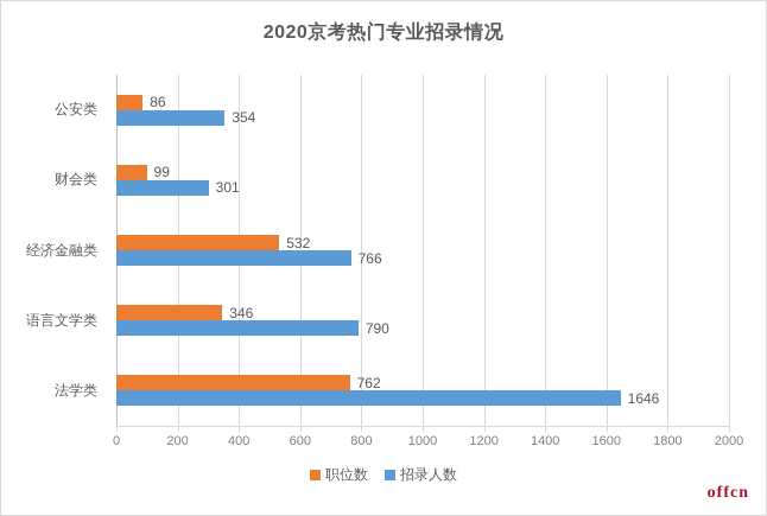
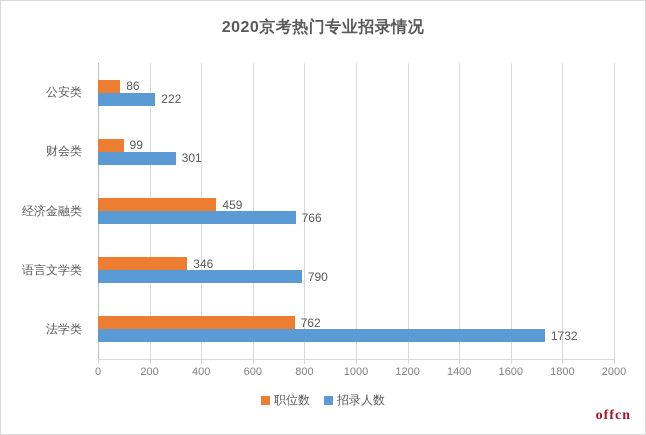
招录人数/公安类: 354 -> 222
职位数/经济金融类: 532 -> 459
招录人数/法学类: 1646 -> 1732
